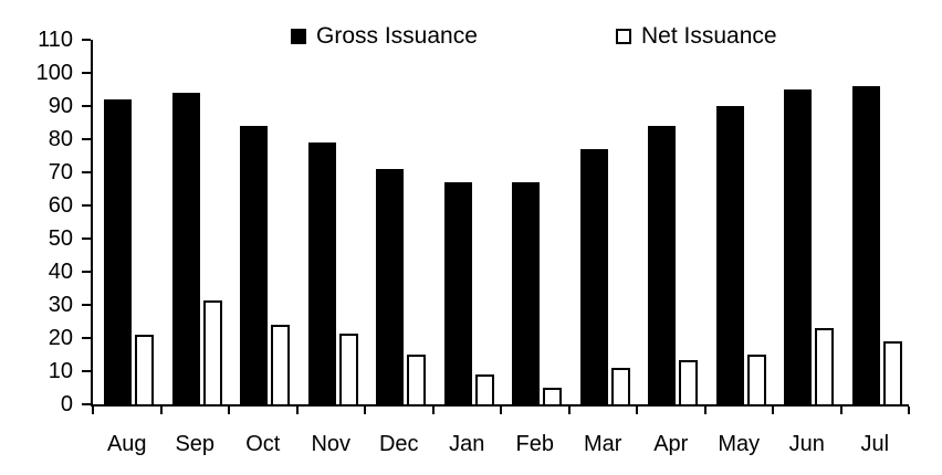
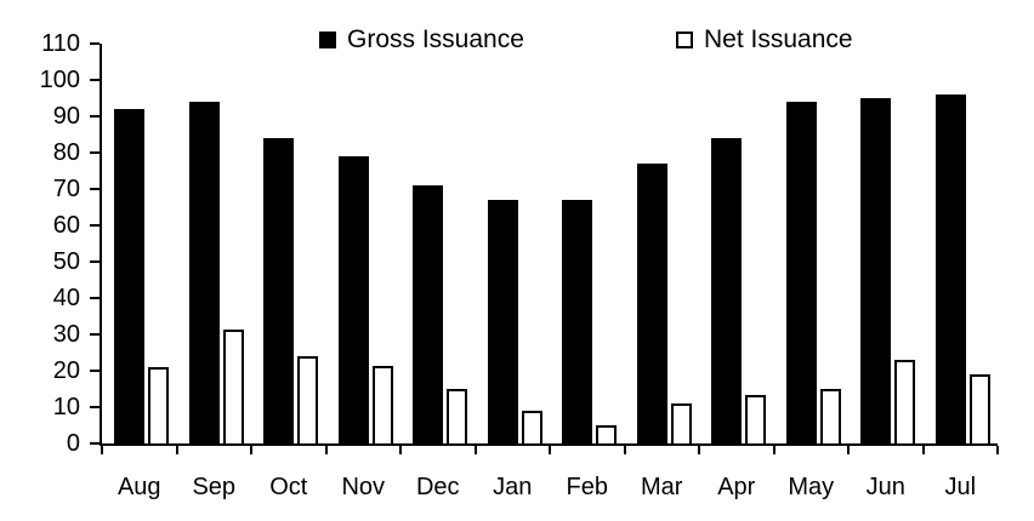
Gross Issuance/May: 90 -> 94
